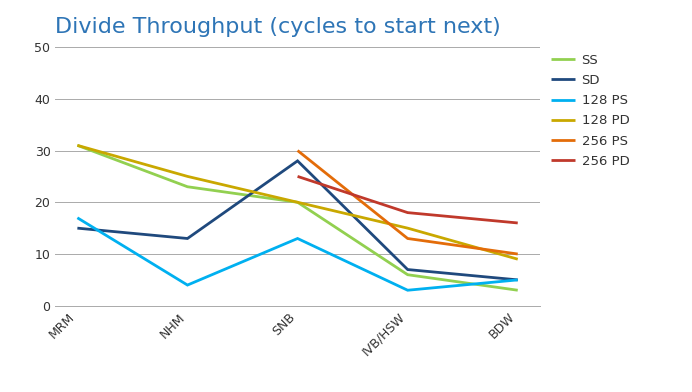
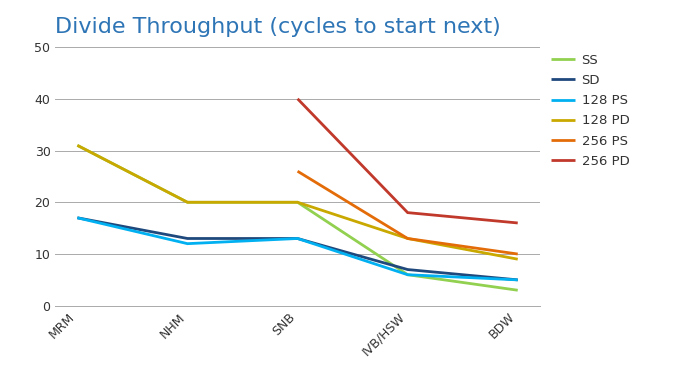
SD/MRM: 15 -> 17
SS/NHM: 23 -> 20
128 PS/NHM: 4 -> 12
128 PD/NHM: 25 -> 20
SD/SNB: 28 -> 13
256 PS/SNB: 30 -> 26
256 PD/SNB: 25 -> 40
128 PS/IVB/HSW: 3 -> 6
128 PD/IVB/HSW: 15 -> 13
